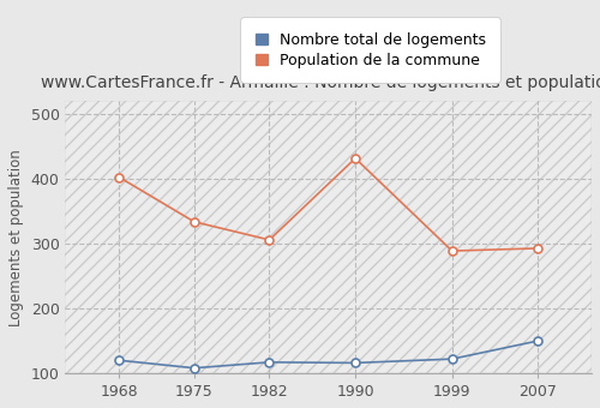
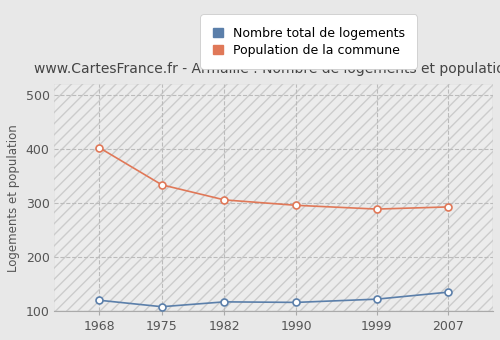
Population de la commune/1990: 432 -> 296
Nombre total de logements/2007: 150 -> 135
